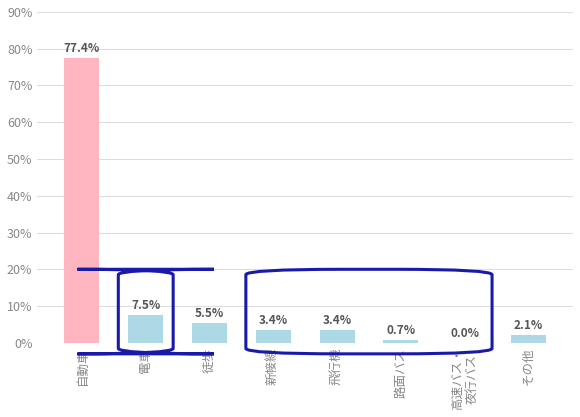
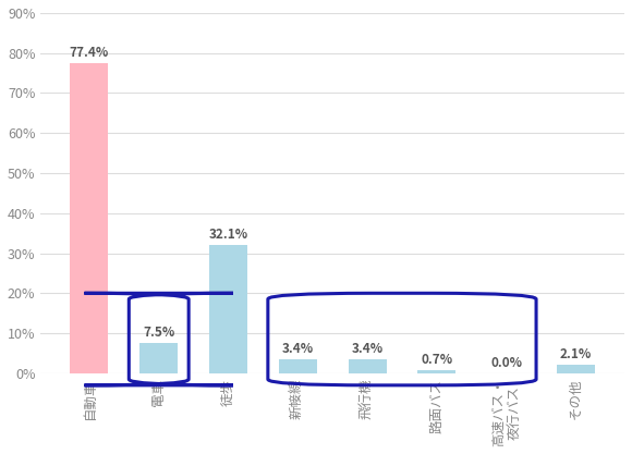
徒歩: 5.5% -> 32.1%
